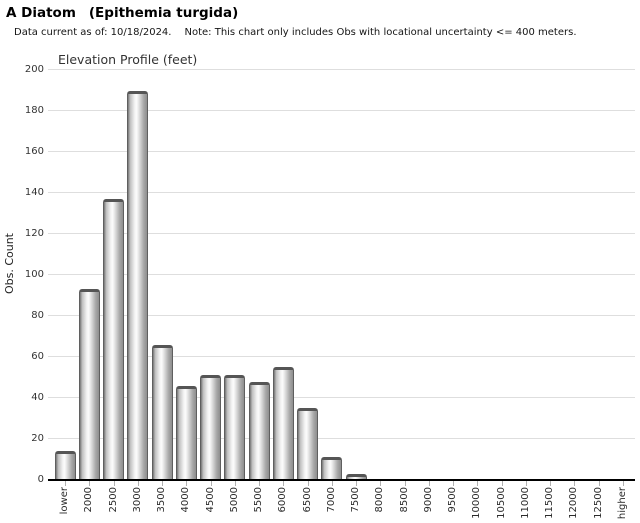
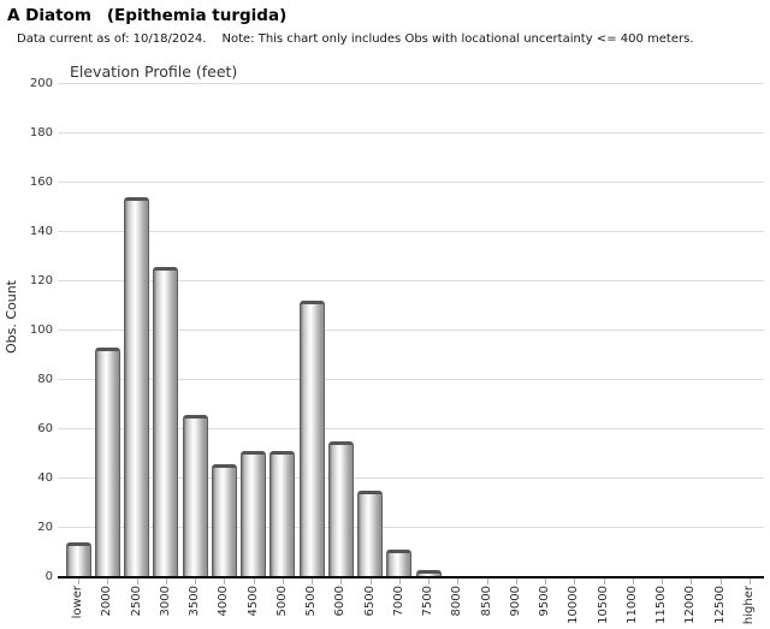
2500: 137 -> 154
3000: 190 -> 126
5500: 48 -> 112
